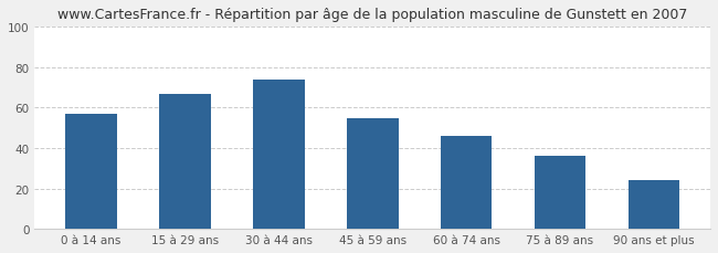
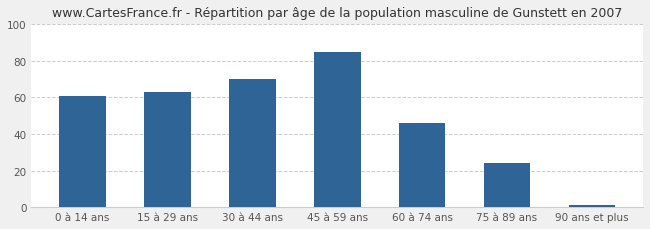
0 à 14 ans: 57 -> 61
15 à 29 ans: 67 -> 63
30 à 44 ans: 74 -> 70
45 à 59 ans: 55 -> 85
75 à 89 ans: 36 -> 24
90 ans et plus: 24 -> 1
